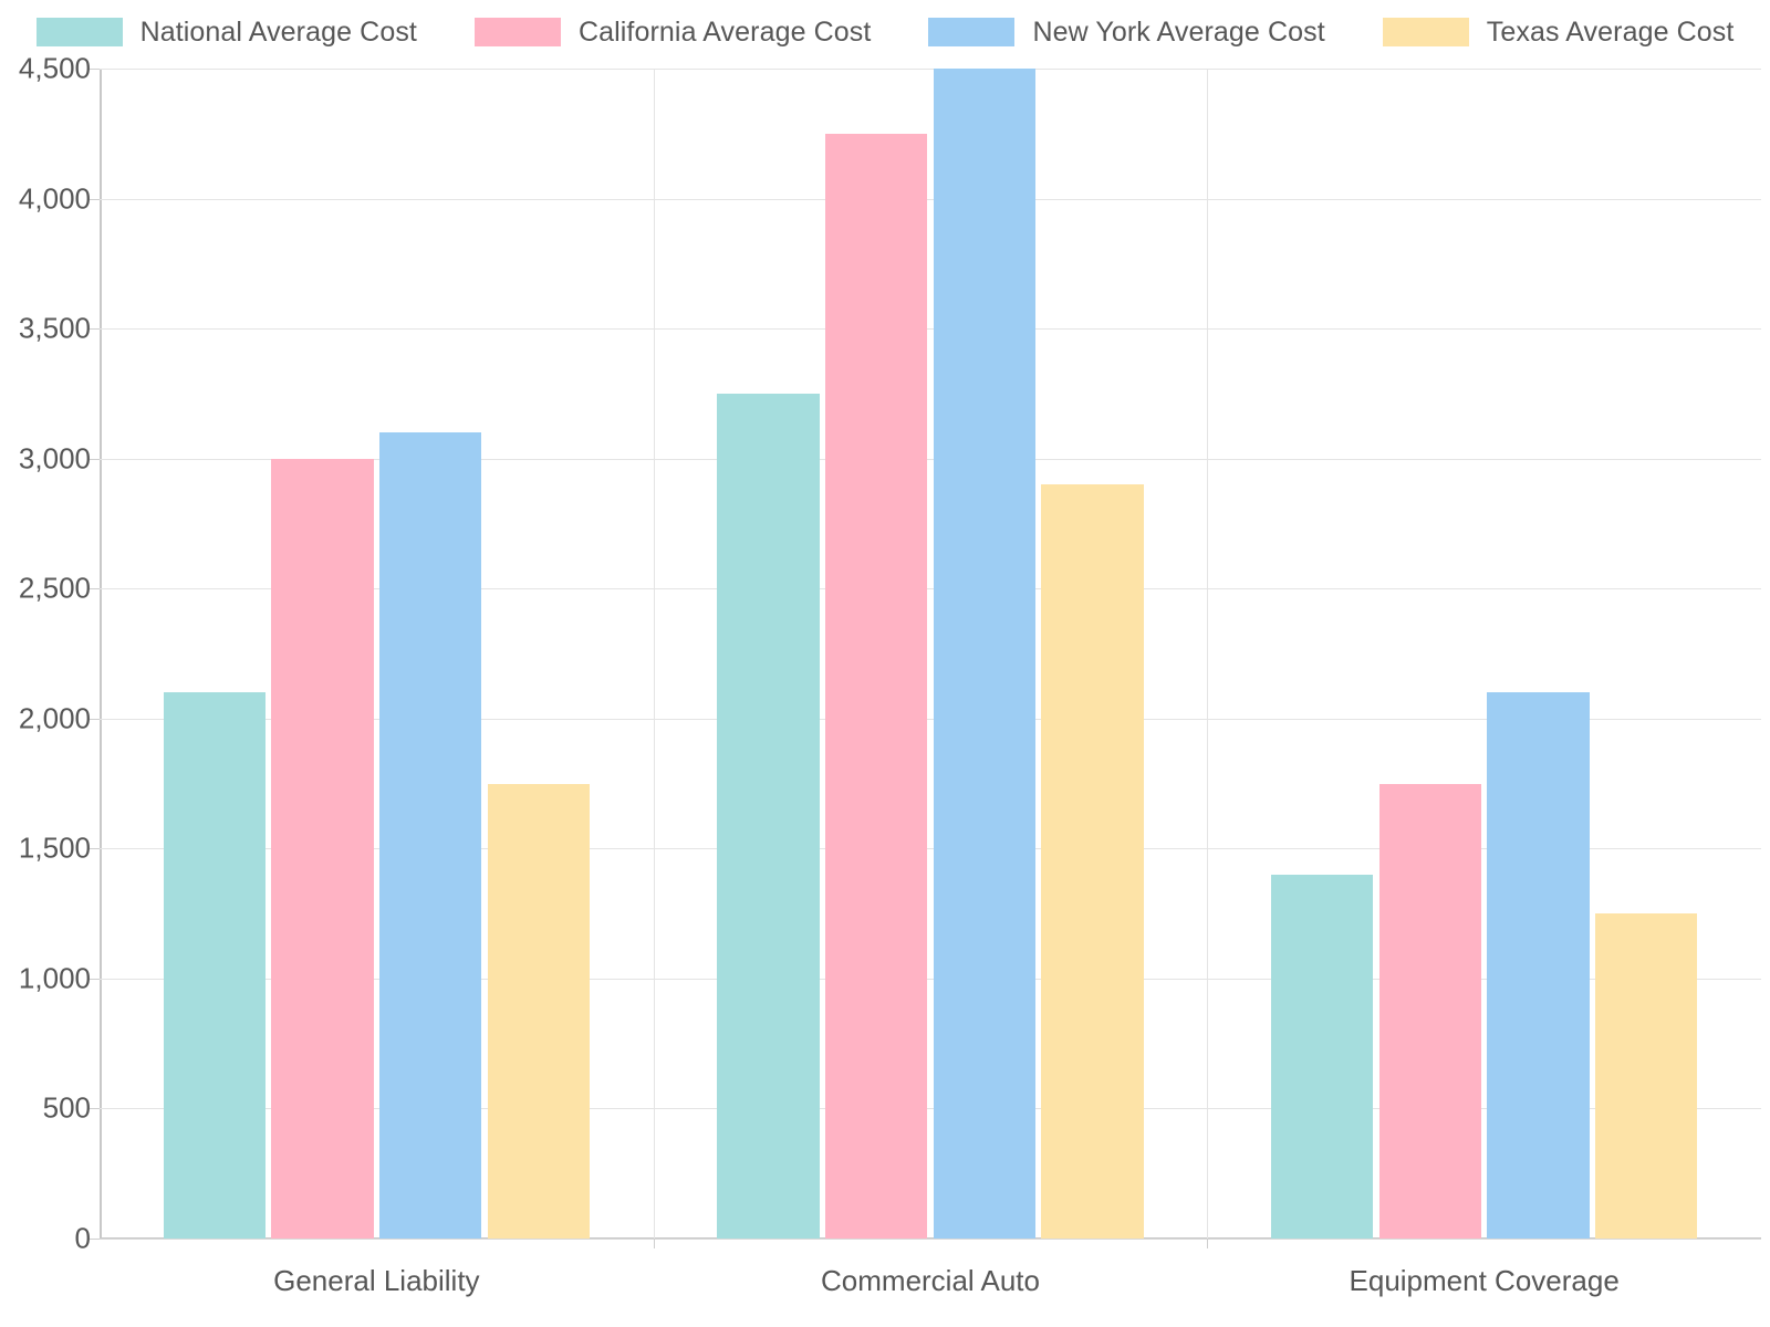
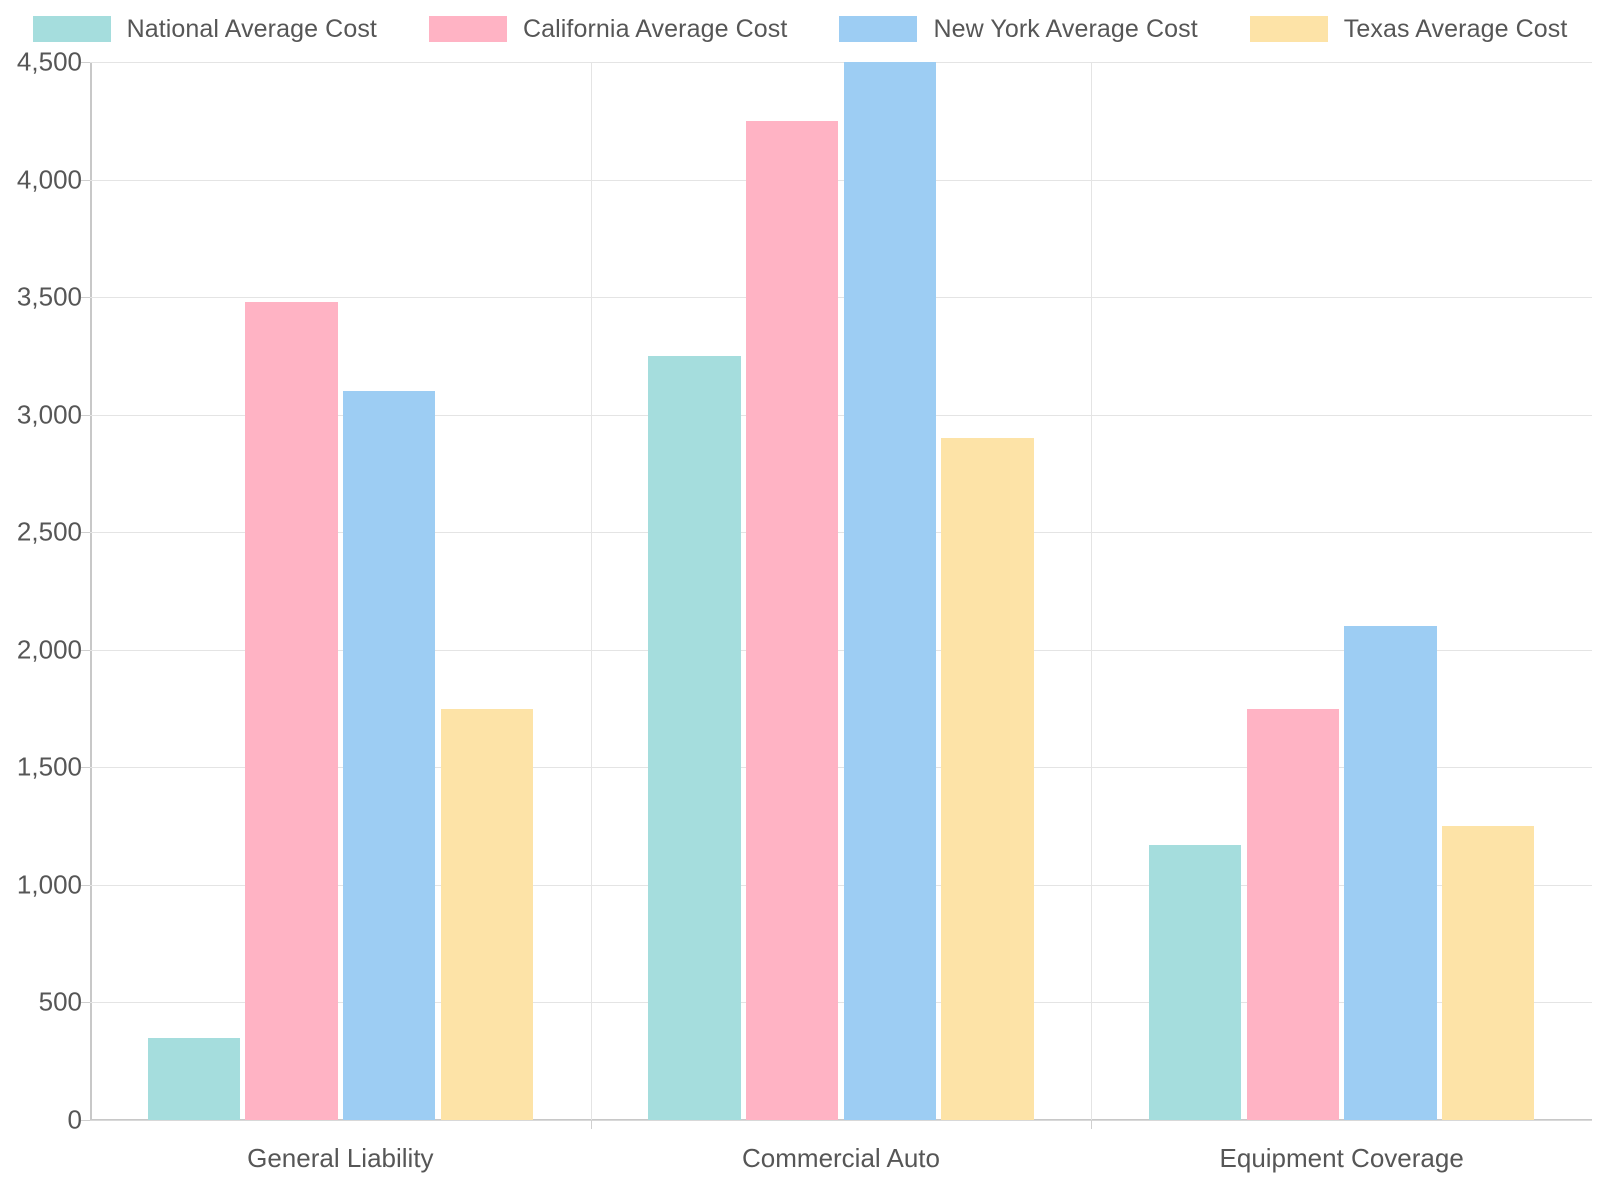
National Average Cost/General Liability: 2100 -> 350
California Average Cost/General Liability: 3000 -> 3480
National Average Cost/Equipment Coverage: 1400 -> 1170
